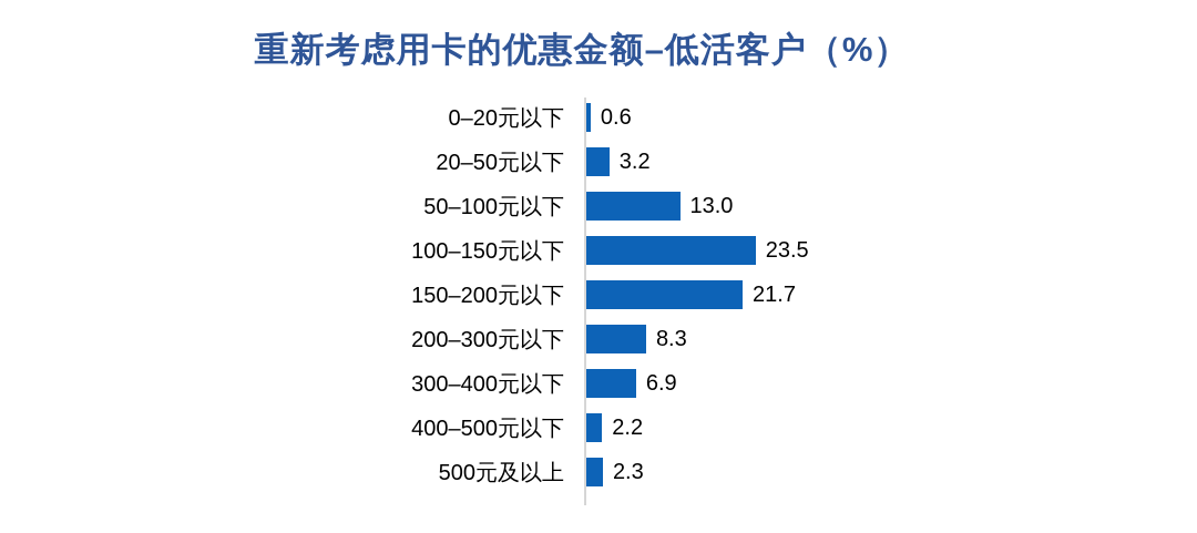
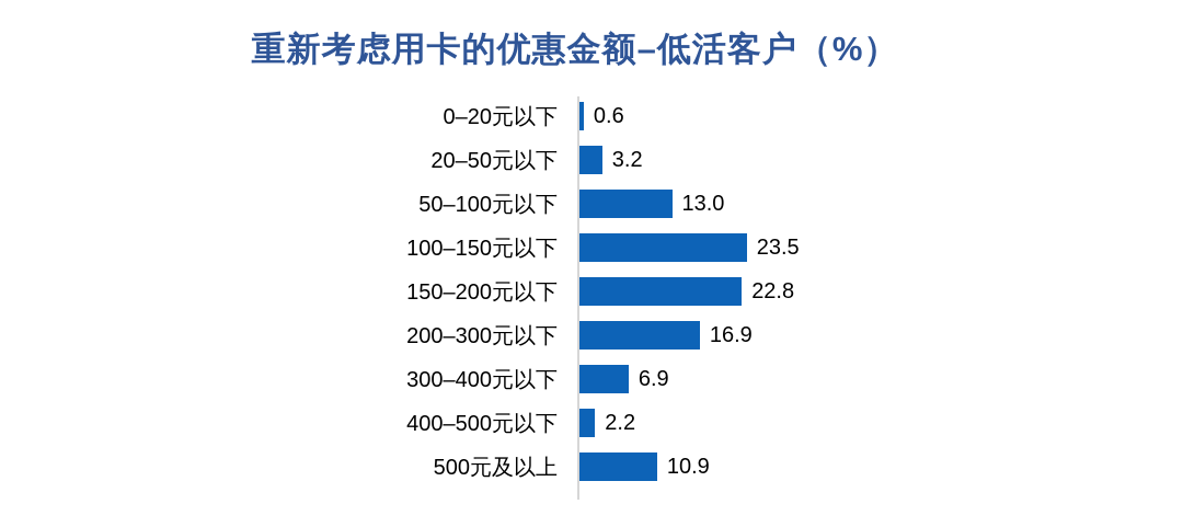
150–200元以下: 21.7 -> 22.8
200–300元以下: 8.3 -> 16.9
500元及以上: 2.3 -> 10.9
